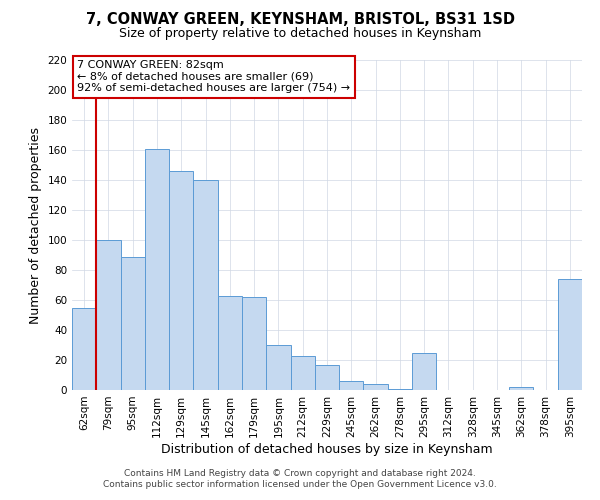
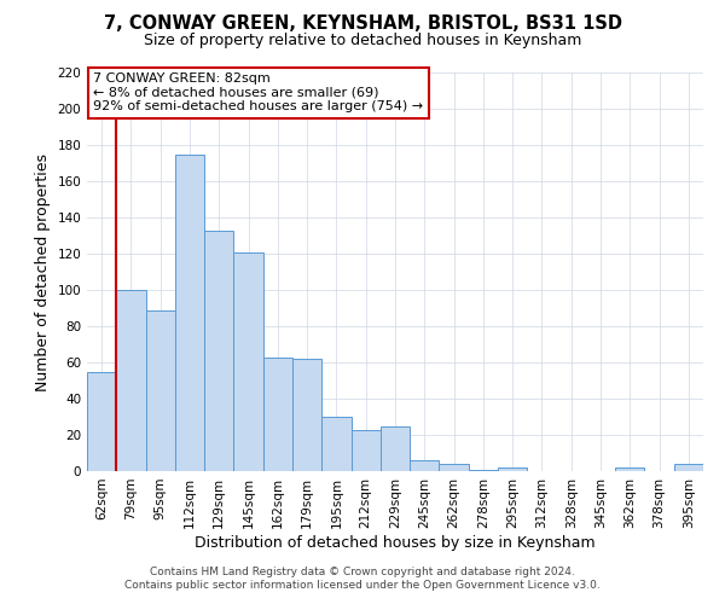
112sqm: 161 -> 175
129sqm: 146 -> 133
145sqm: 140 -> 121
229sqm: 17 -> 25
295sqm: 25 -> 2
395sqm: 74 -> 4
